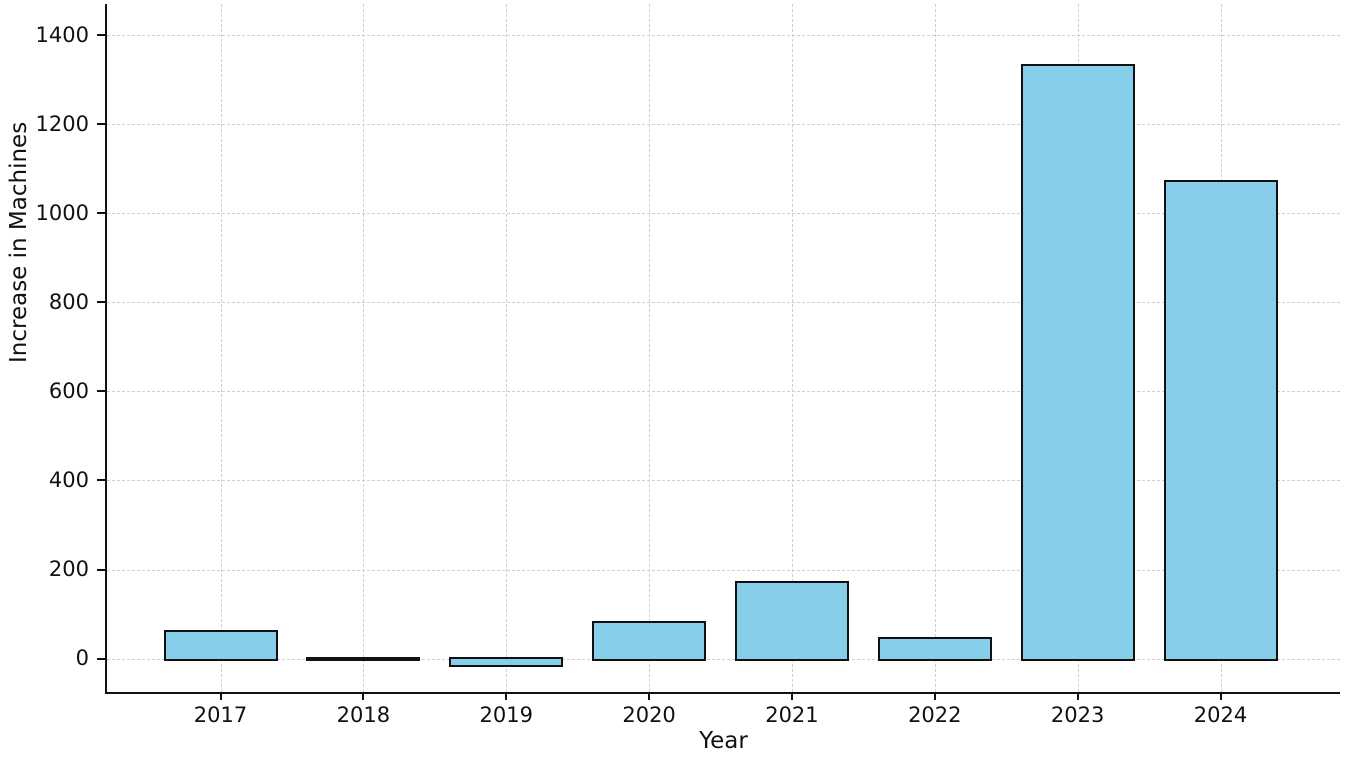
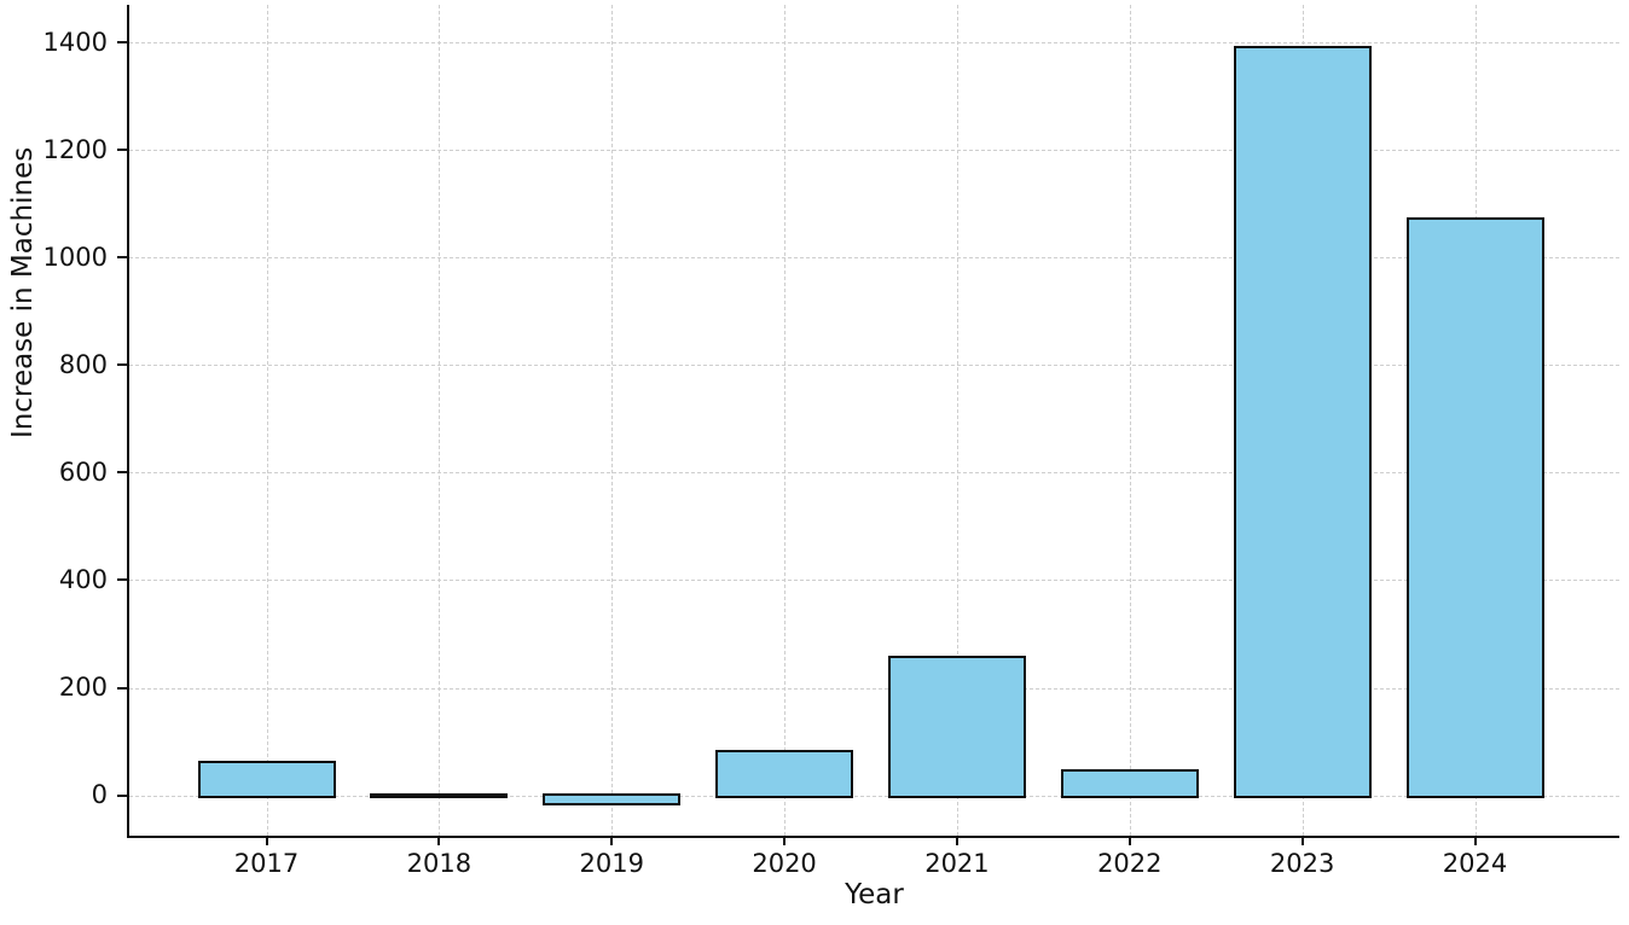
2021: 170 -> 260
2023: 1330 -> 1390
